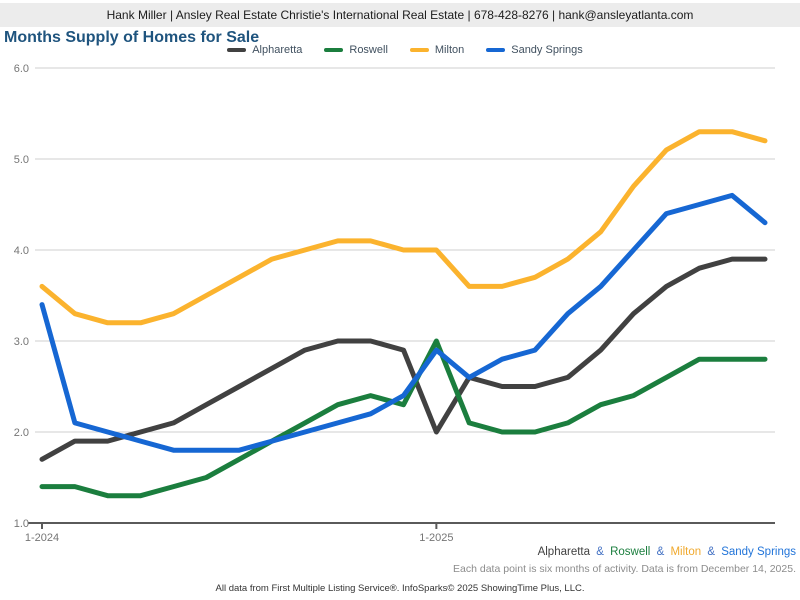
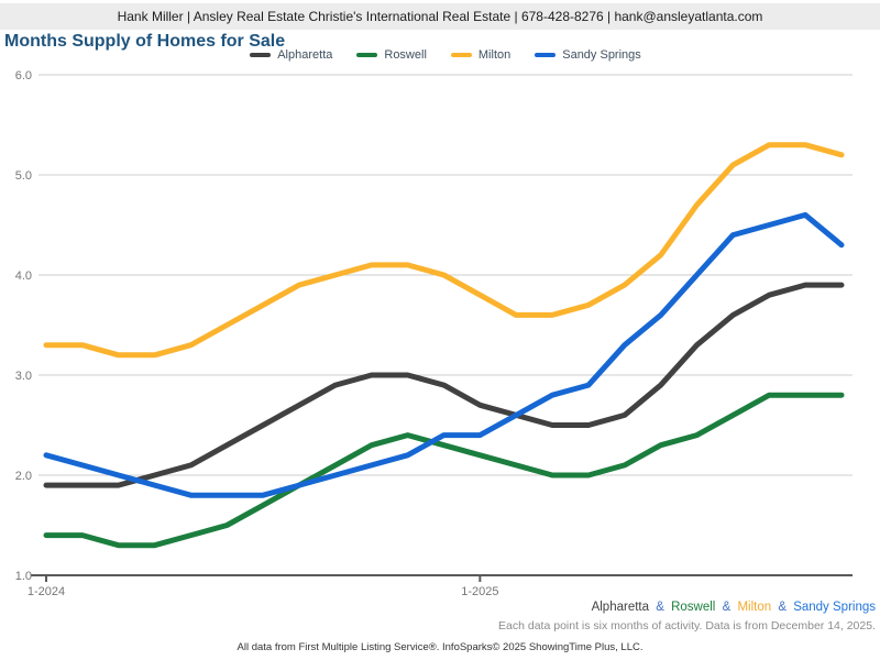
Alpharetta/1-2024: 1.7 -> 1.9
Milton/1-2024: 3.6 -> 3.3
Sandy Springs/1-2024: 3.4 -> 2.2
Alpharetta/1-2025: 2.0 -> 2.7
Roswell/1-2025: 3.0 -> 2.2
Milton/1-2025: 4.0 -> 3.8
Sandy Springs/1-2025: 2.9 -> 2.4
